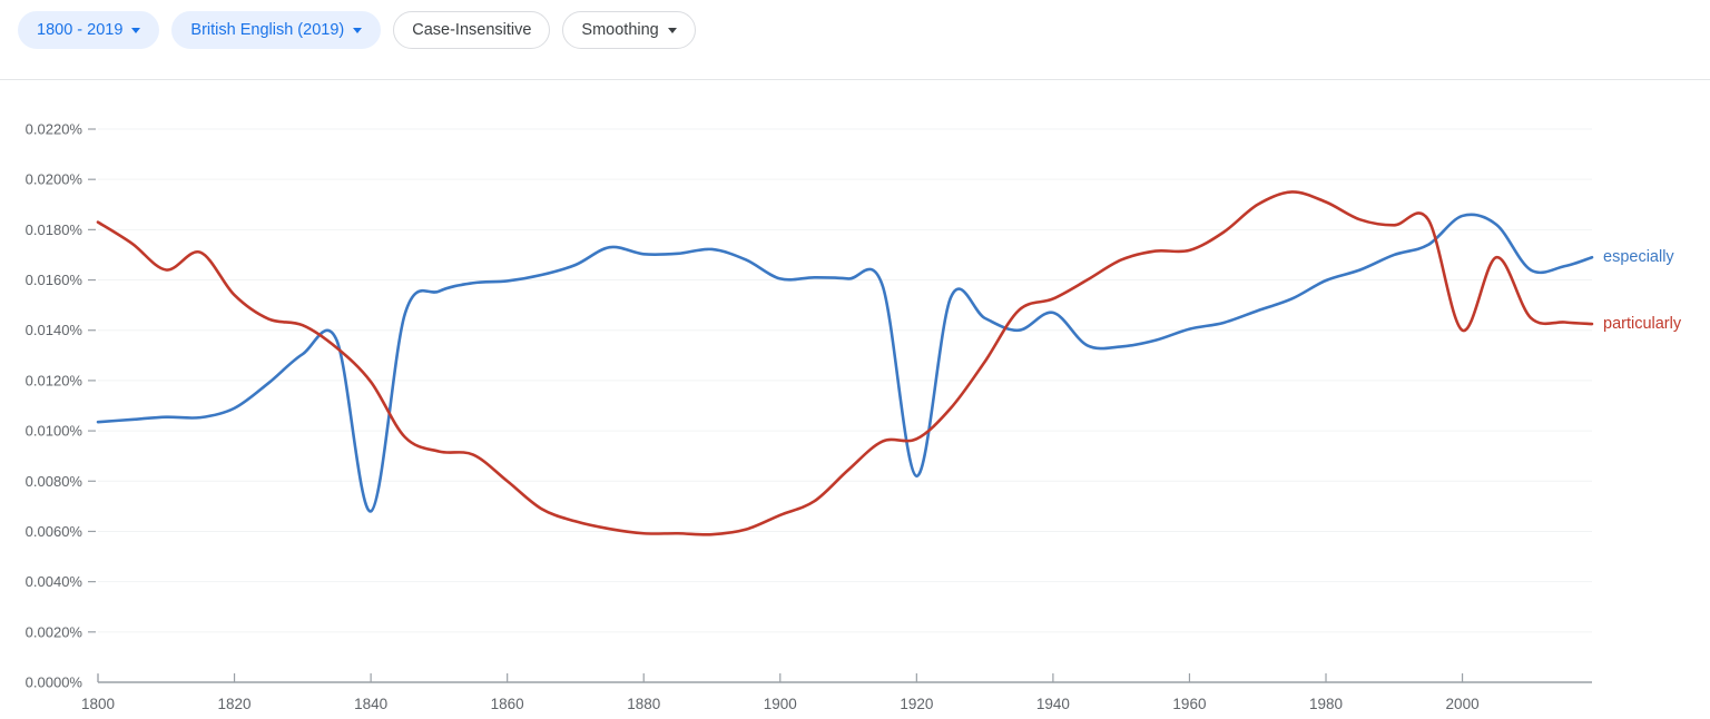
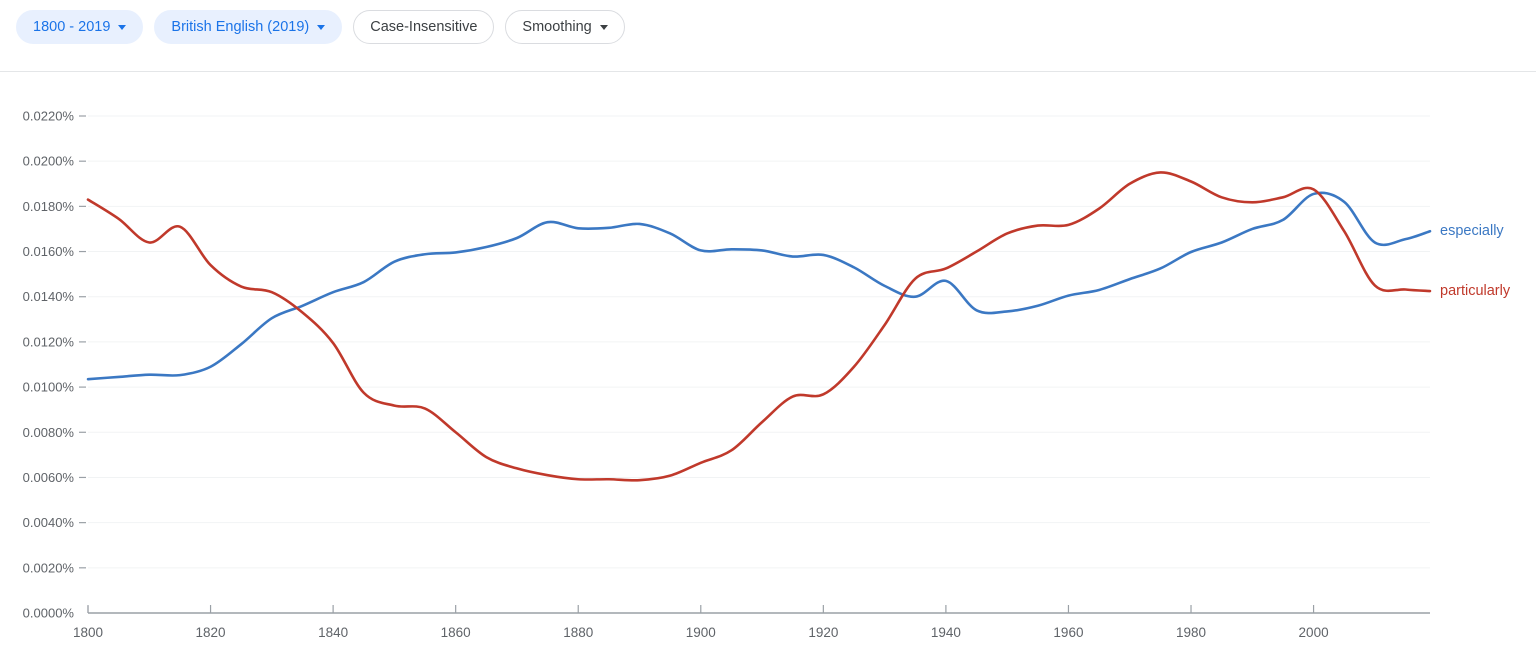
especially/1840: 0.0068% -> 0.0142%
especially/1920: 0.0082% -> 0.0158%
particularly/2000: 0.0140% -> 0.0187%
